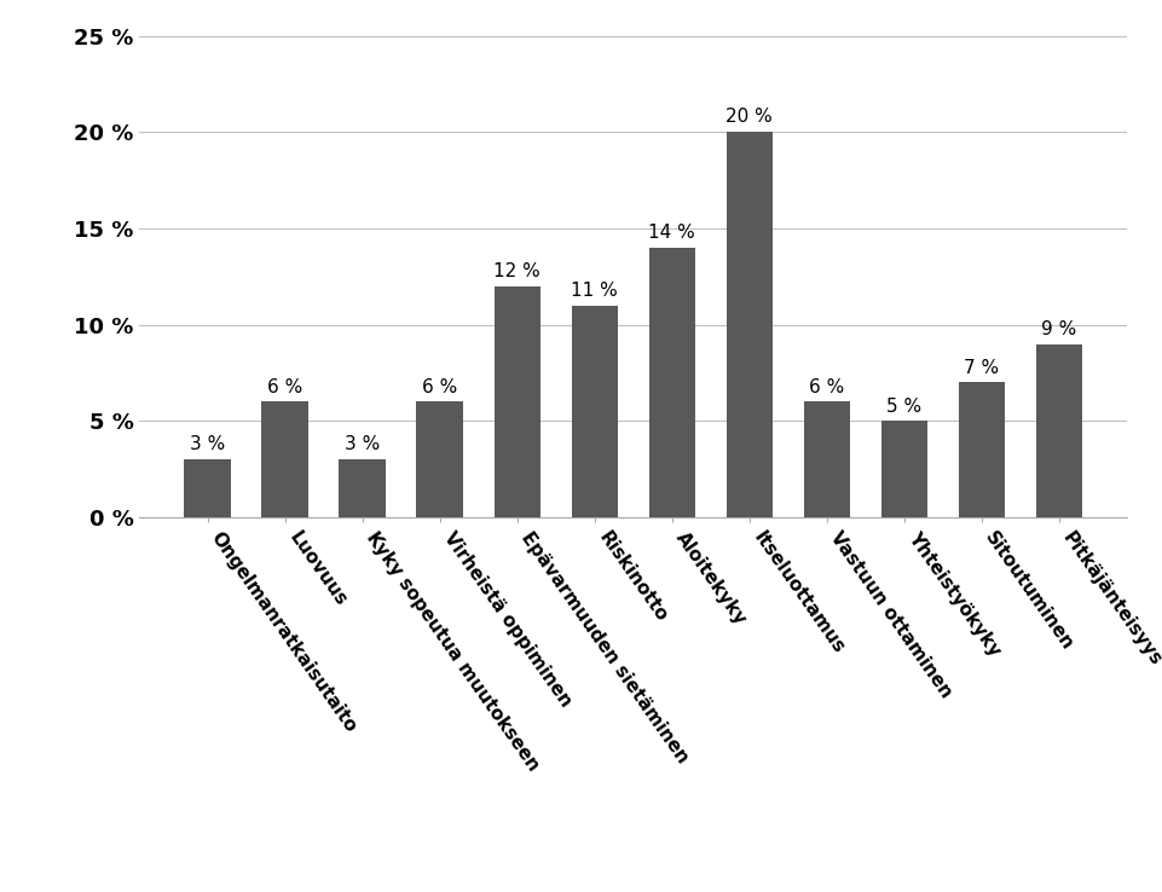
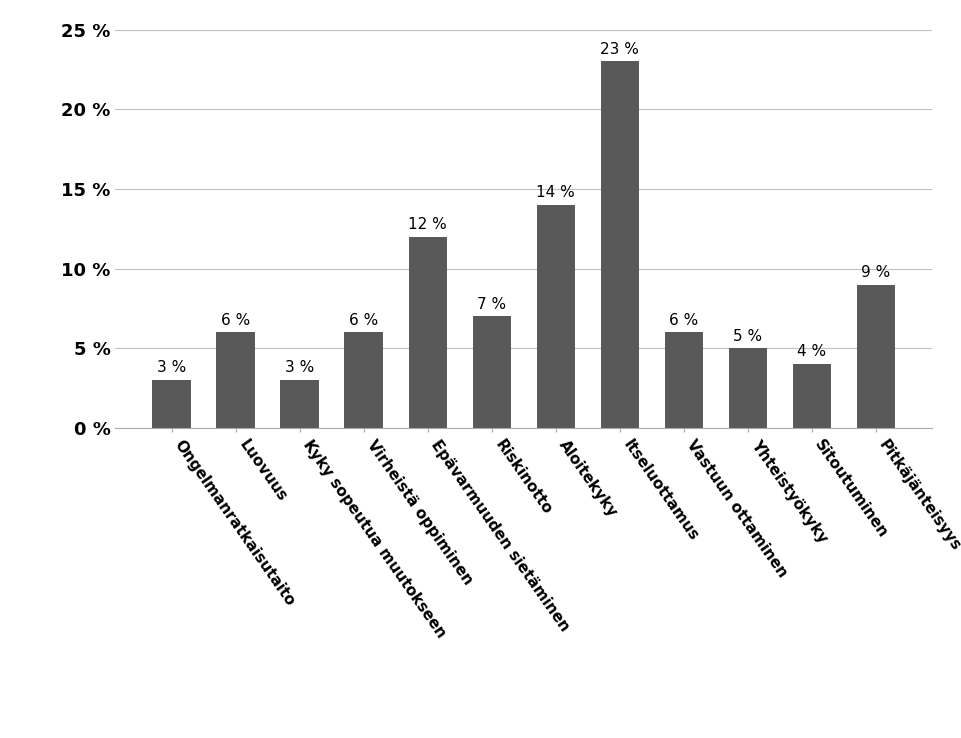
Riskinotto: 11 -> 7
Itseluottamus: 20 -> 23
Sitoutuminen: 7 -> 4
